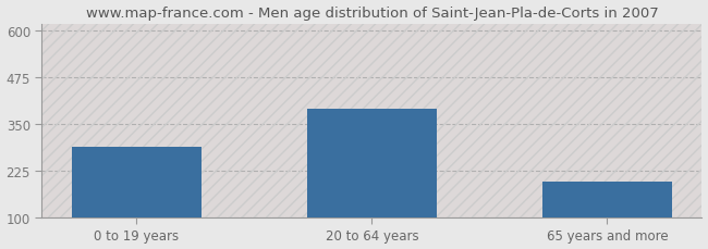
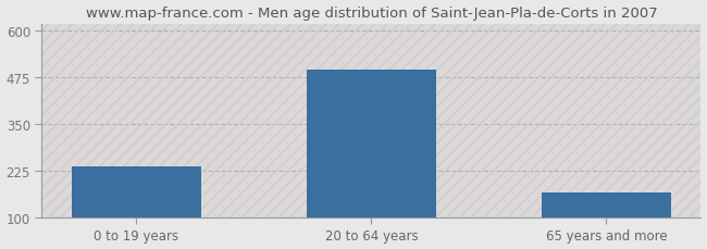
0 to 19 years: 290 -> 238
20 to 64 years: 390 -> 497
65 years and more: 195 -> 168
